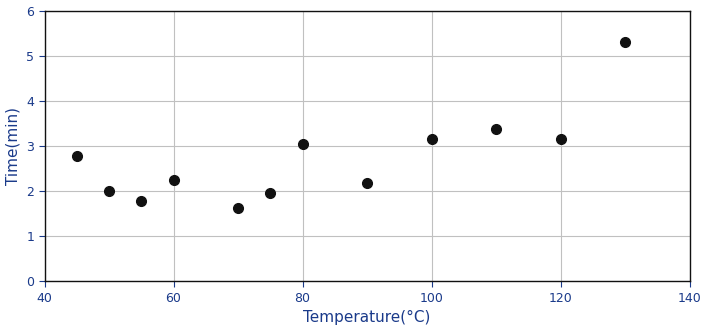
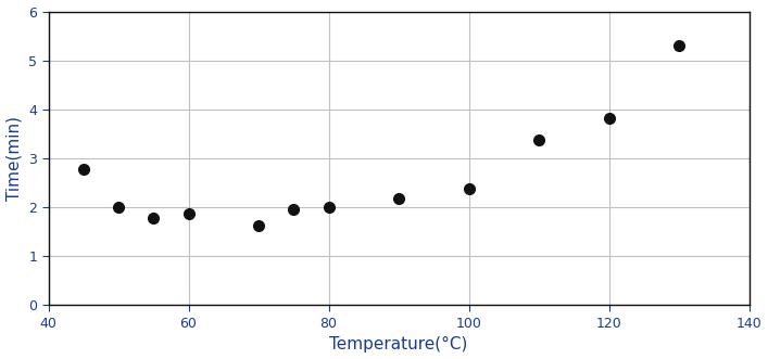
60: 2.25 -> 1.88
80: 3.05 -> 2.00
100: 3.15 -> 2.37
120: 3.15 -> 3.82
